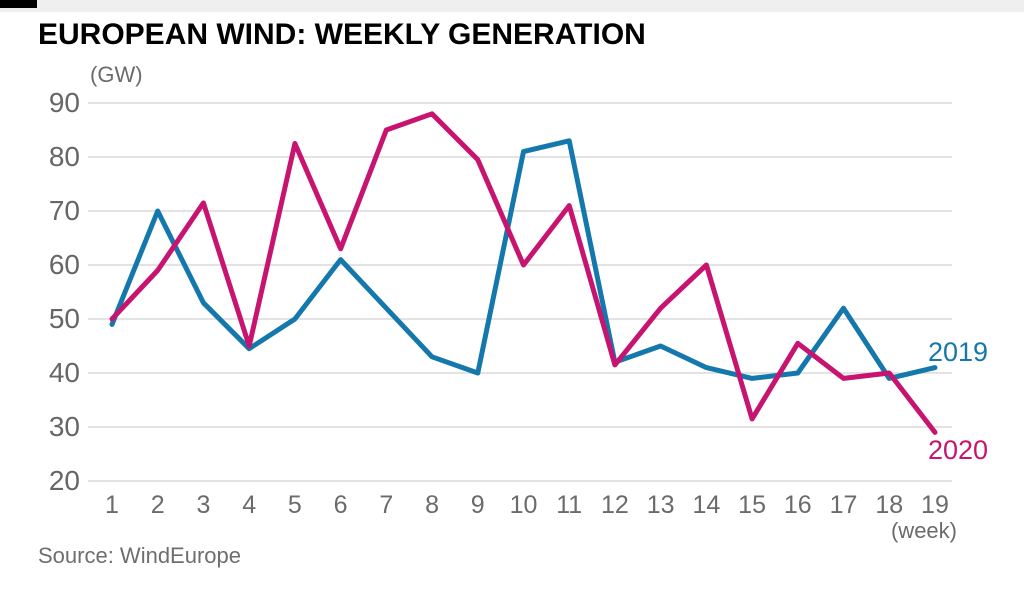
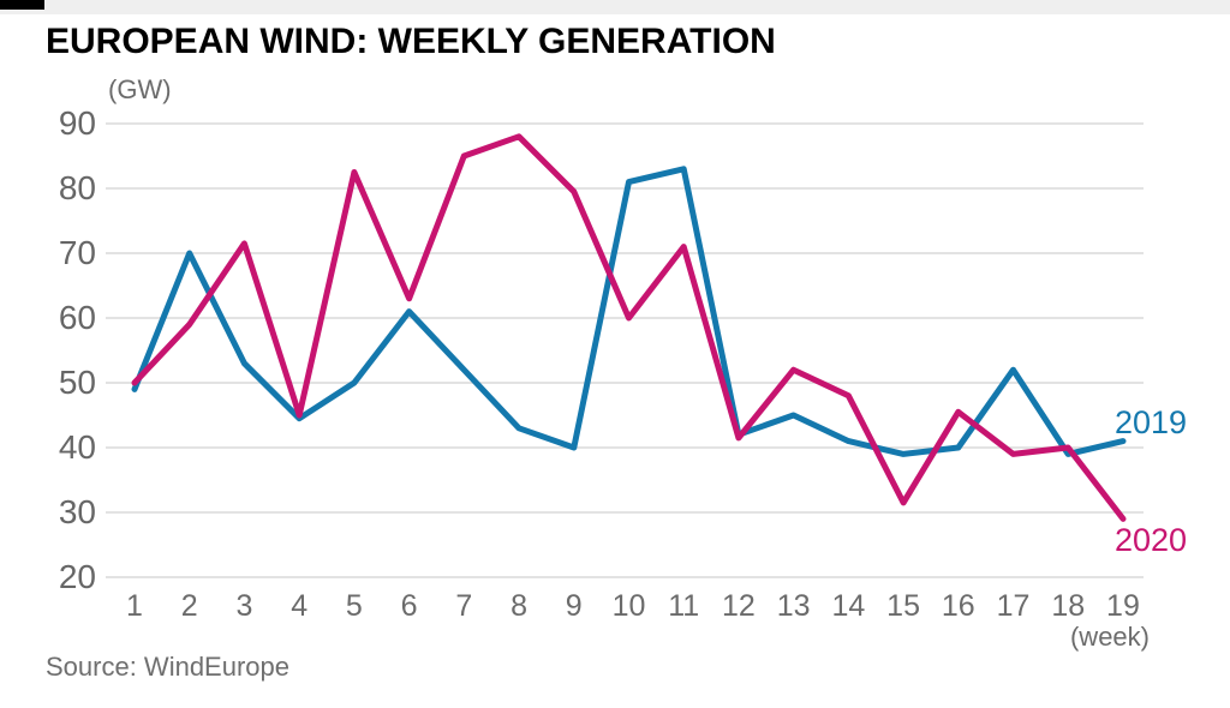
2020/14: 60 -> 48
